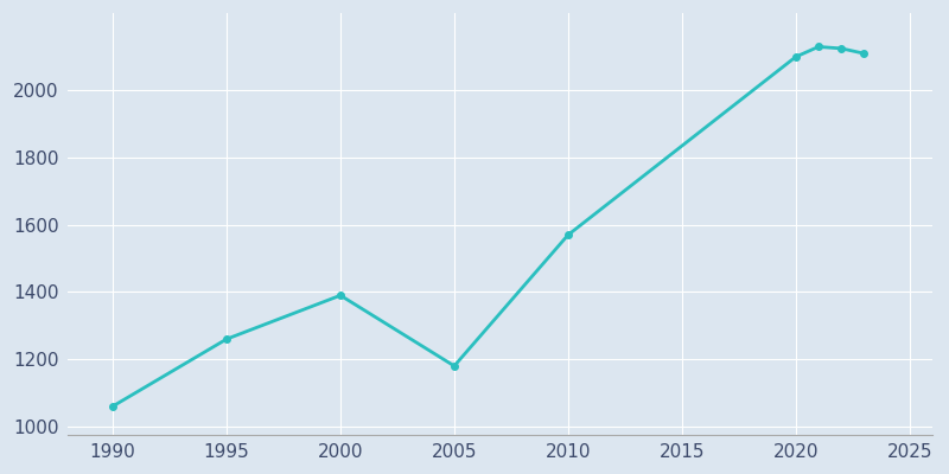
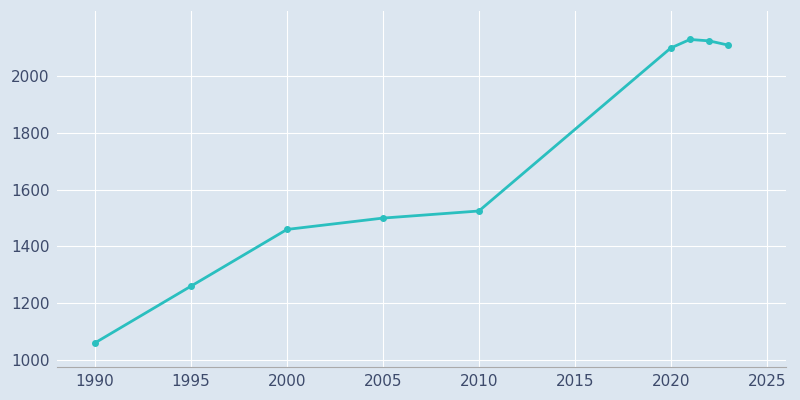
2000: 1390 -> 1460
2005: 1180 -> 1500
2010: 1570 -> 1525
